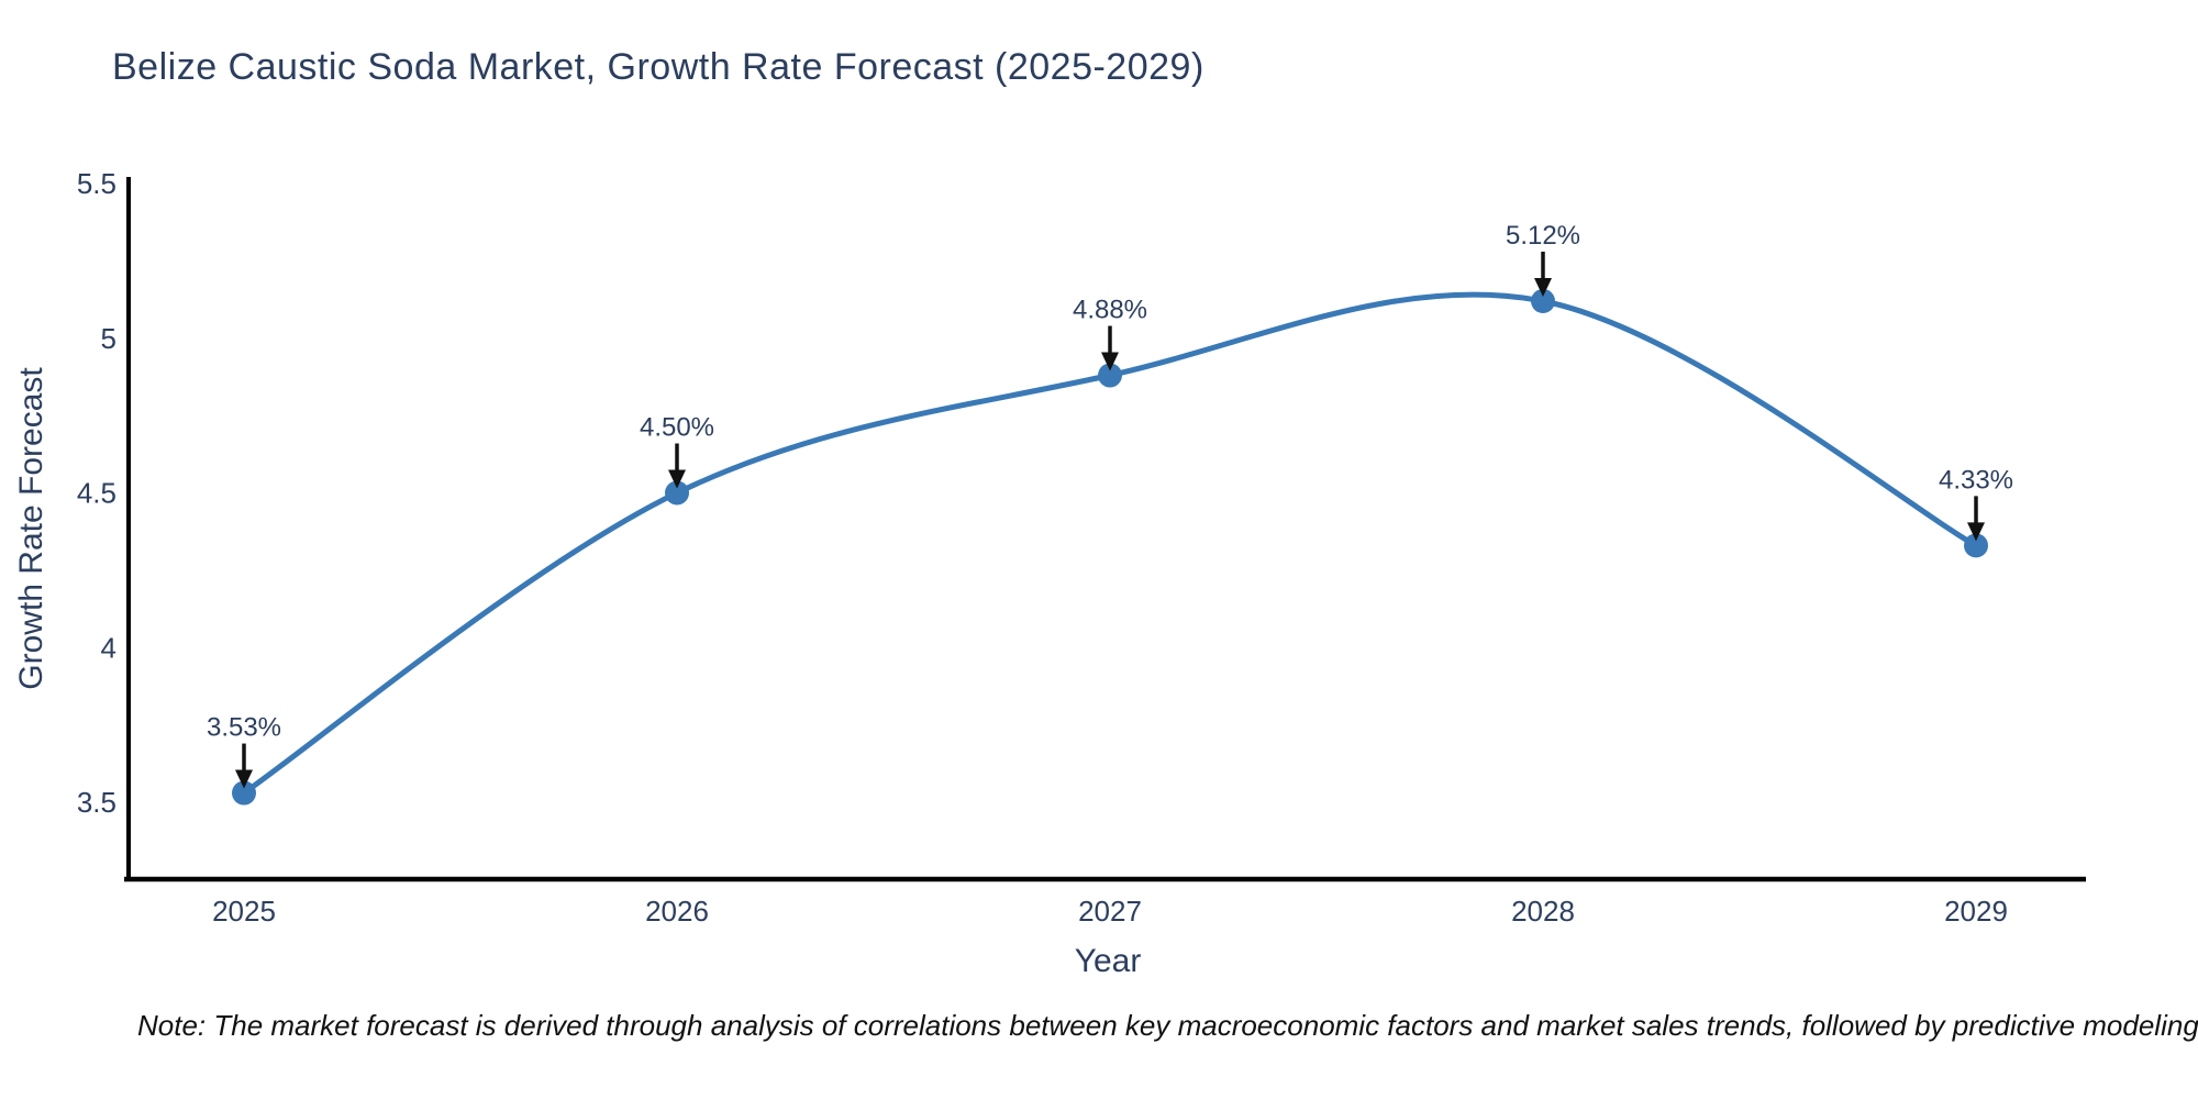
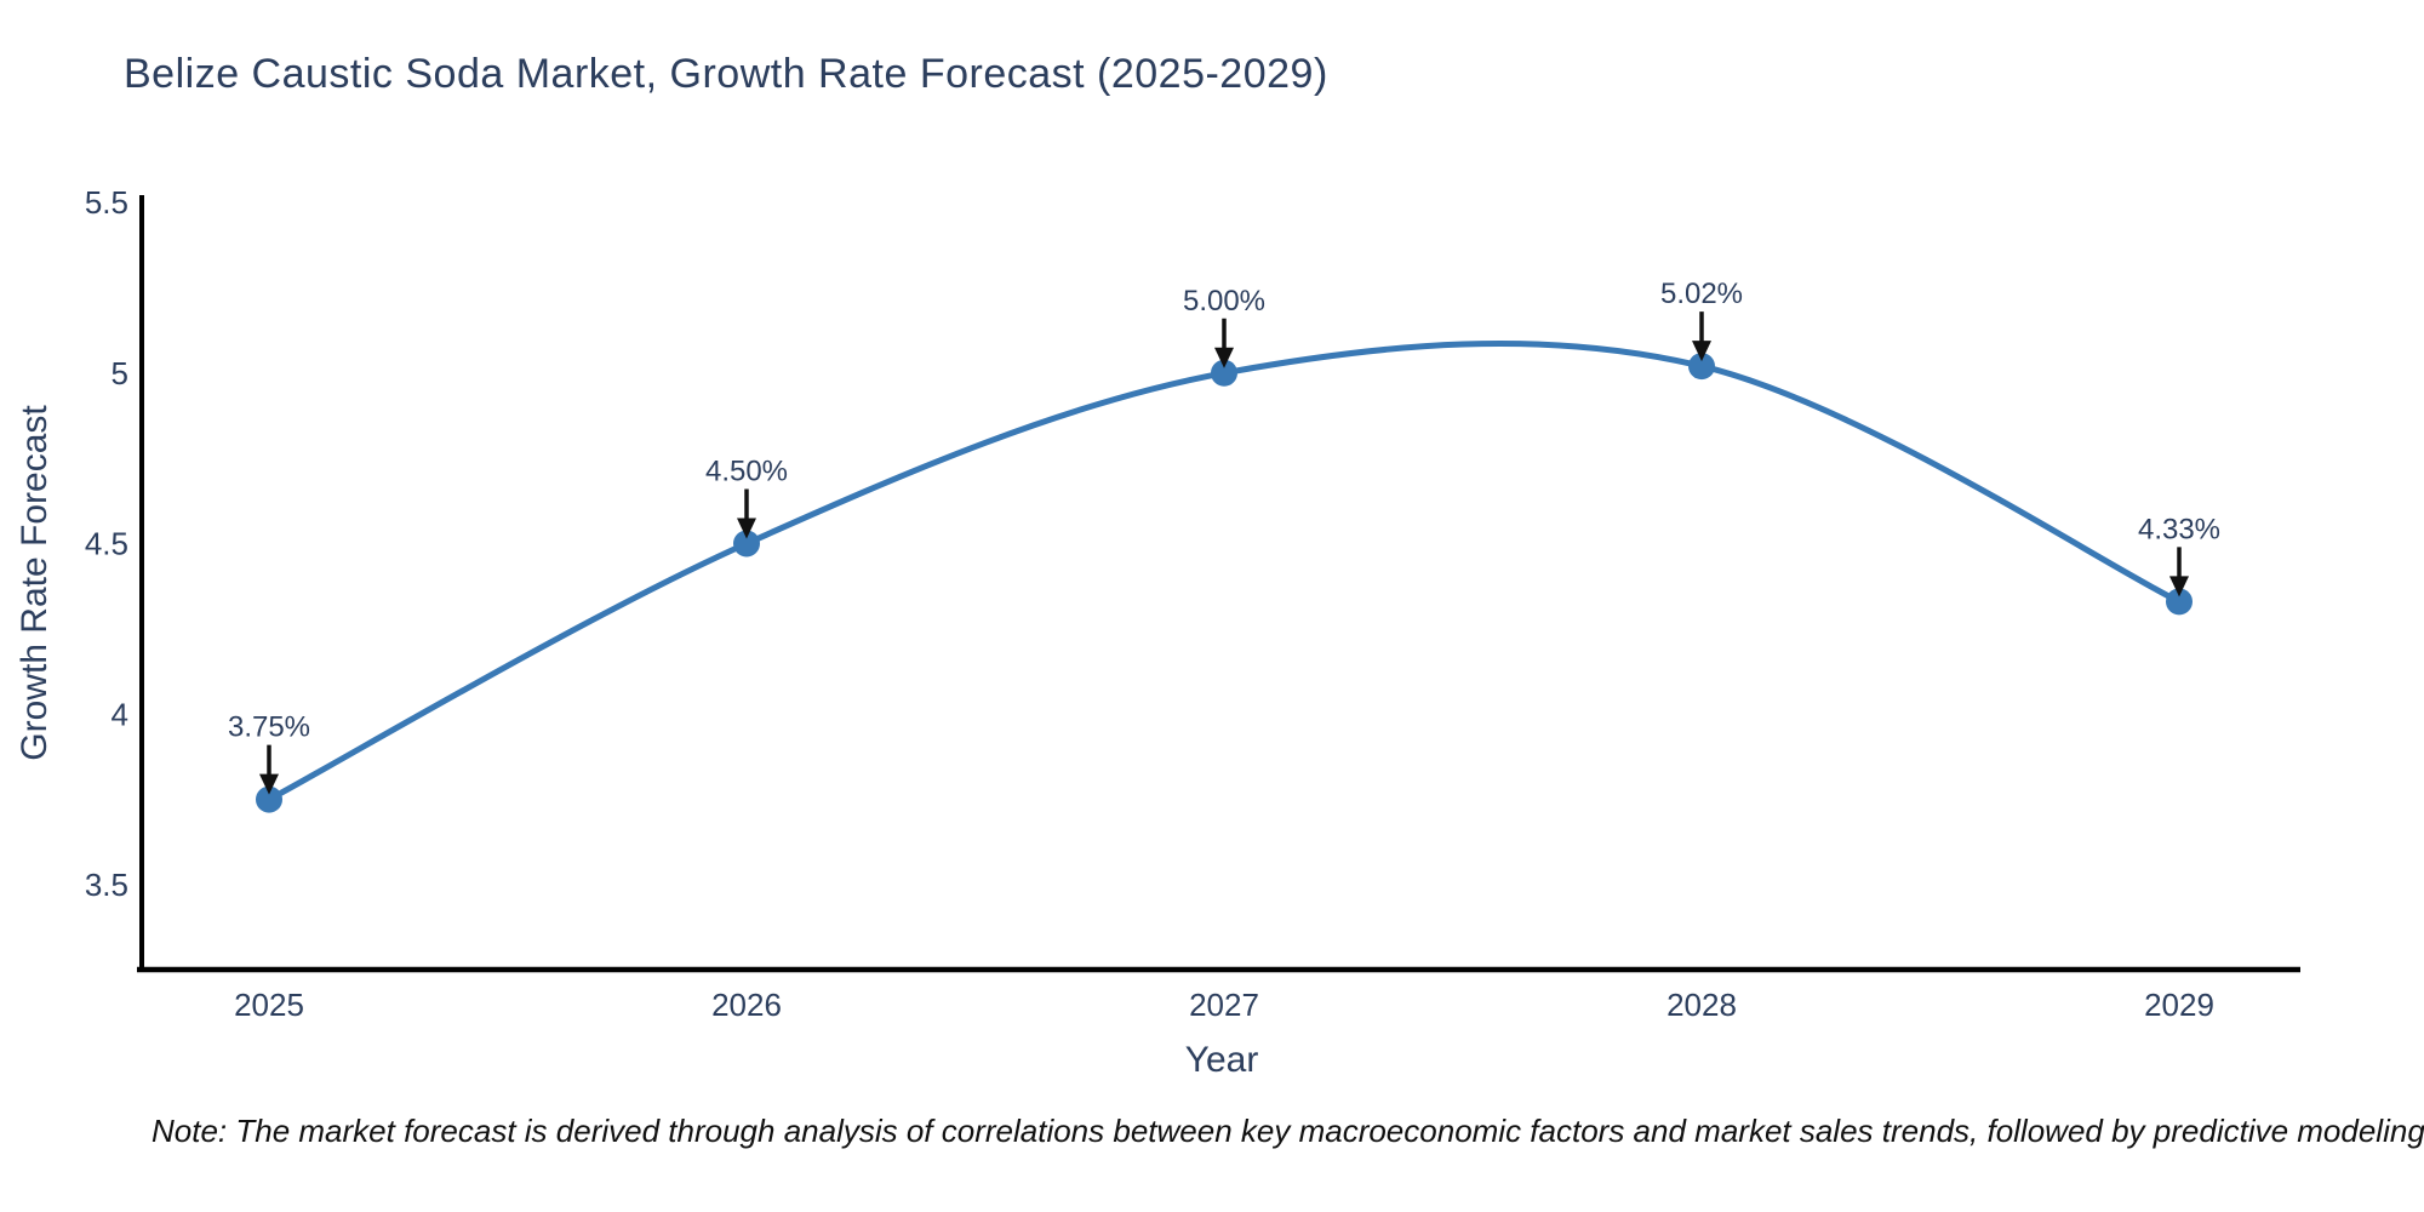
2025: 3.53% -> 3.75%
2027: 4.88% -> 5.00%
2028: 5.12% -> 5.02%
